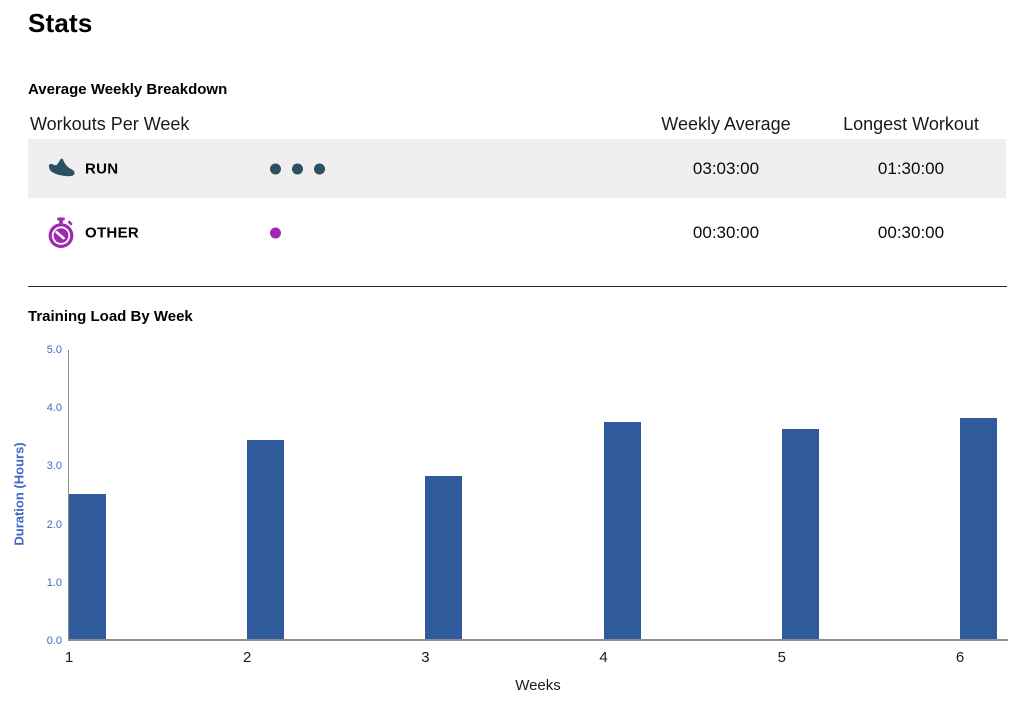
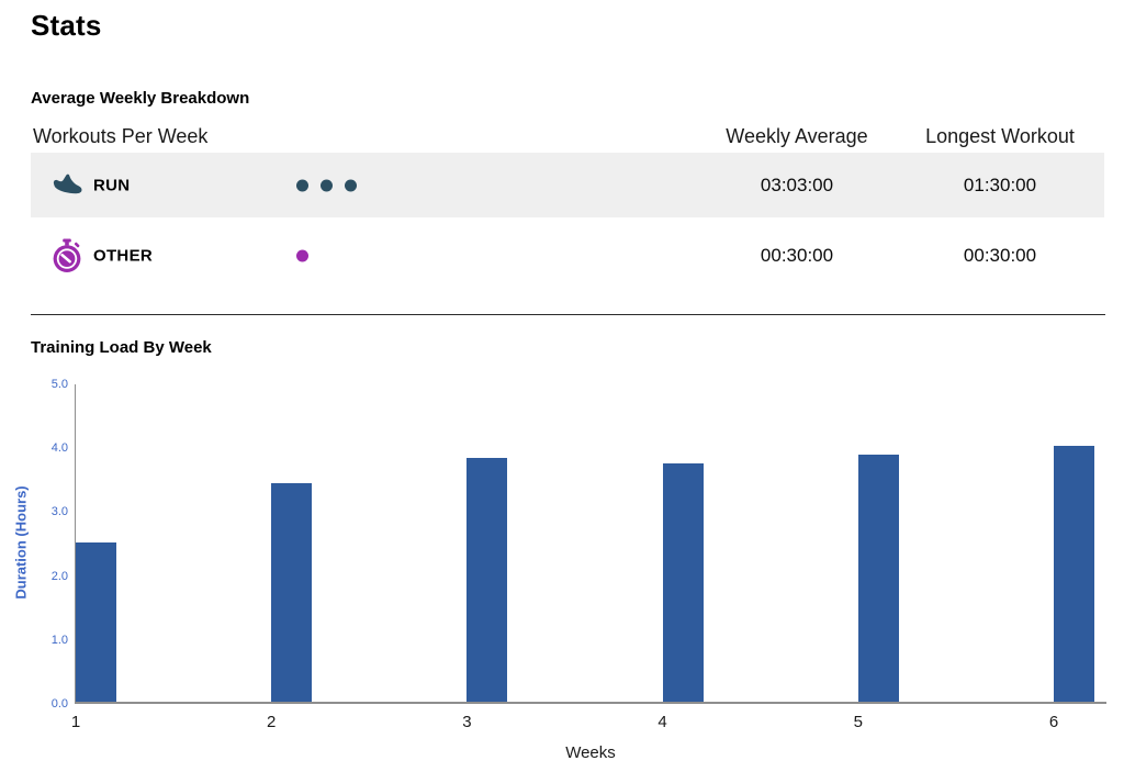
3: 2.8 -> 3.8
5: 3.6 -> 3.9
6: 3.8 -> 4.0
